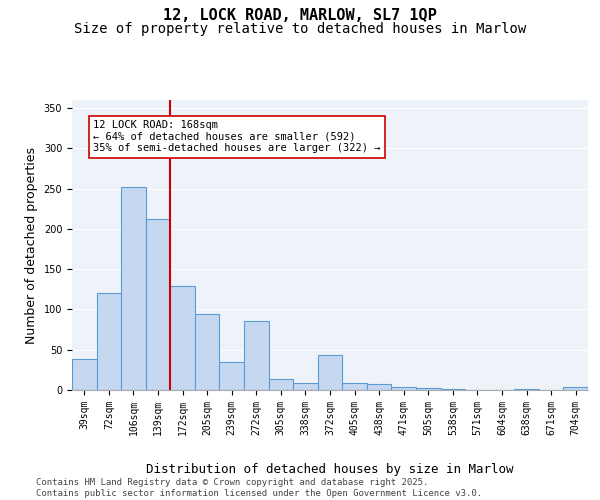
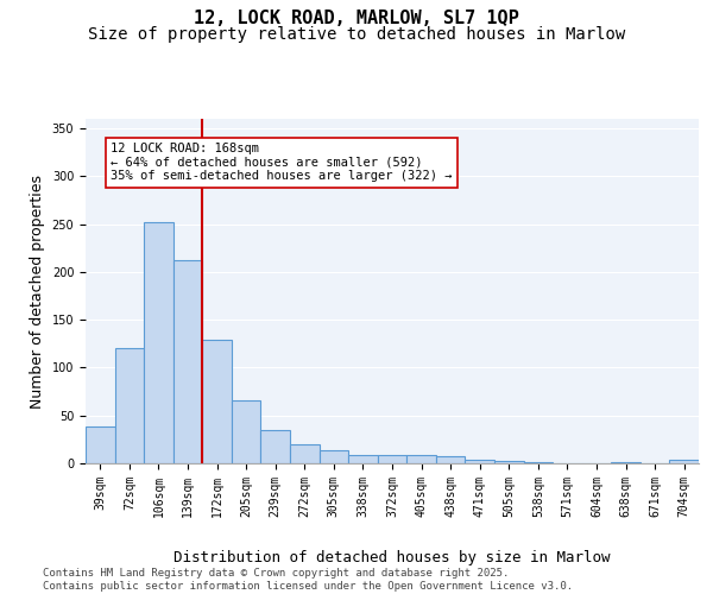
205sqm: 94 -> 66
272sqm: 86 -> 20
372sqm: 44 -> 9
